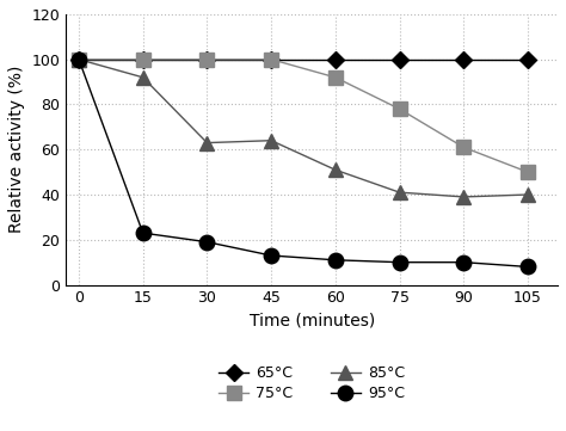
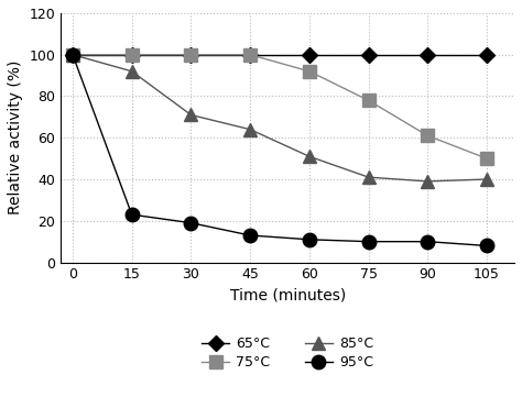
85°C/30: 63 -> 71
